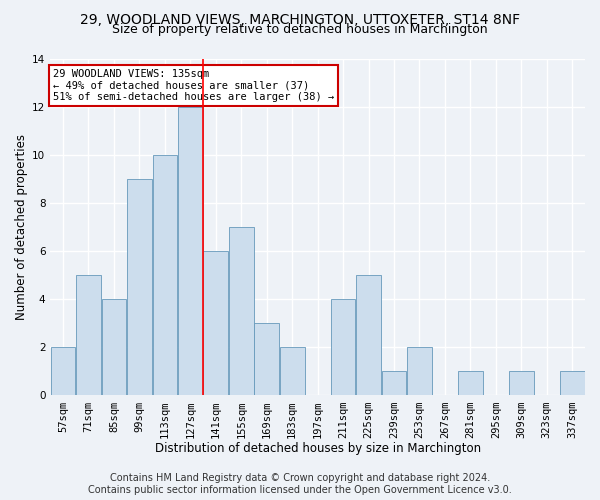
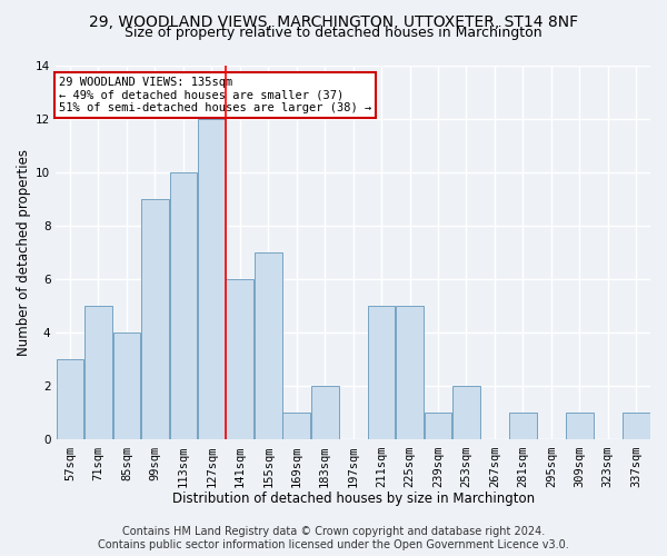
57sqm: 2 -> 3
169sqm: 3 -> 1
211sqm: 4 -> 5
